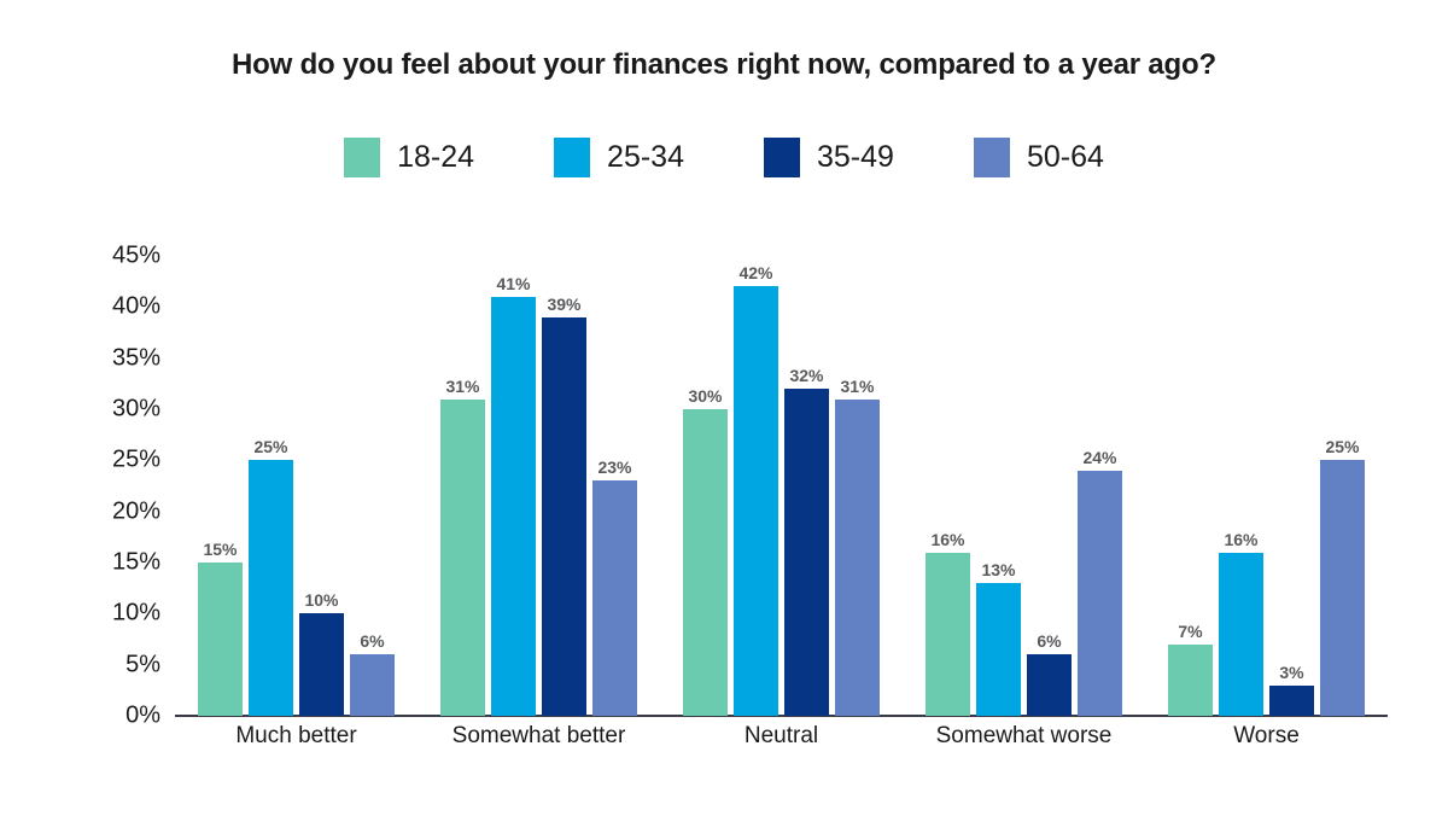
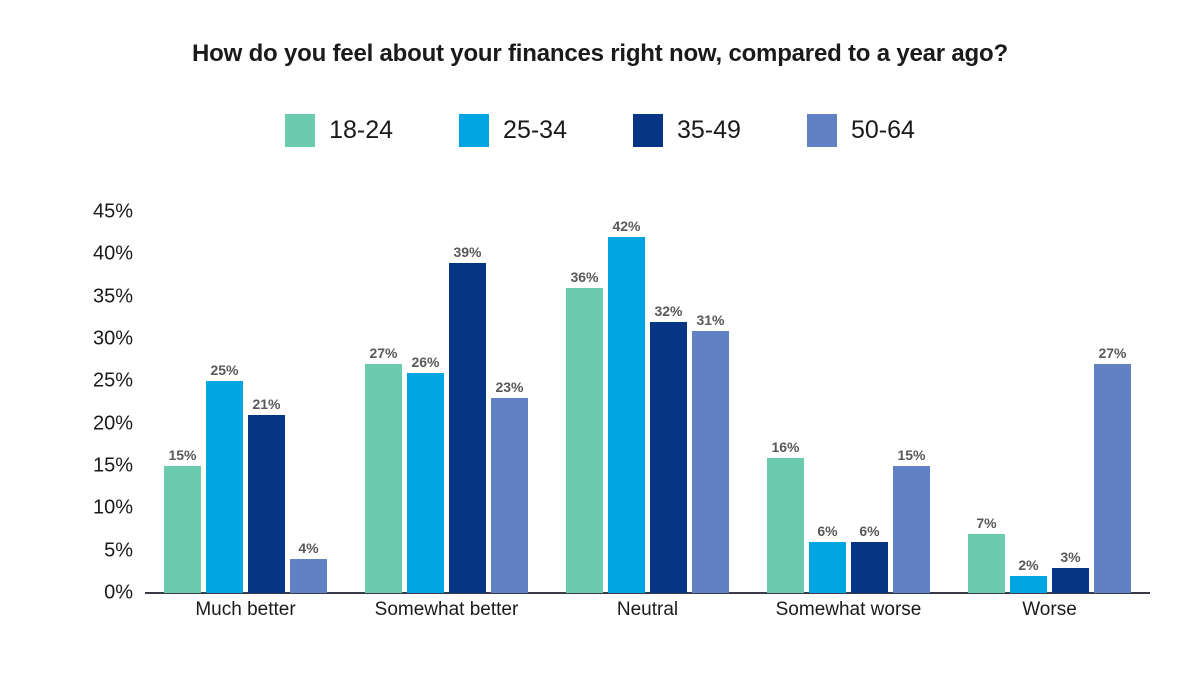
35-49/Much better: 10% -> 21%
50-64/Much better: 6% -> 4%
18-24/Somewhat better: 31% -> 27%
25-34/Somewhat better: 41% -> 26%
18-24/Neutral: 30% -> 36%
25-34/Somewhat worse: 13% -> 6%
50-64/Somewhat worse: 24% -> 15%
25-34/Worse: 16% -> 2%
50-64/Worse: 25% -> 27%
